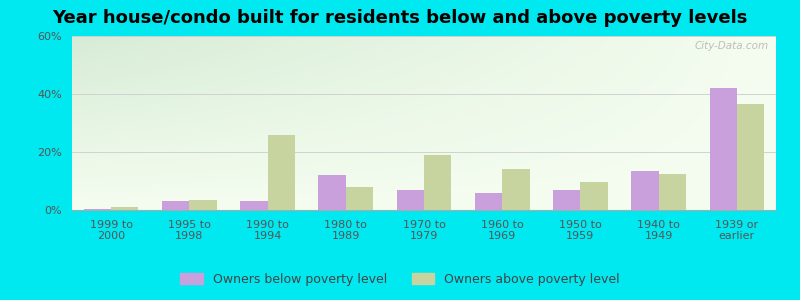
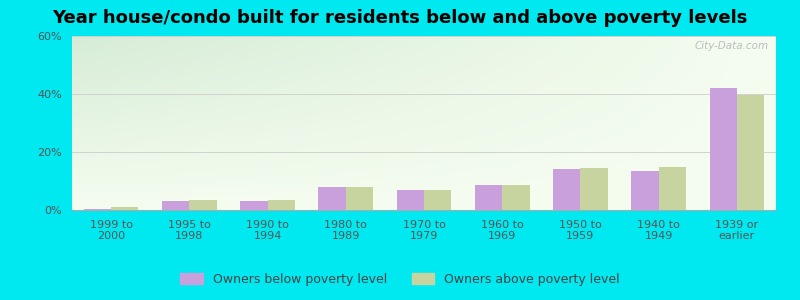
Owners above poverty level/1990 to 1994: 26.0% -> 3.5%
Owners below poverty level/1980 to 1989: 12.0% -> 8.0%
Owners above poverty level/1970 to 1979: 19.0% -> 7.0%
Owners below poverty level/1960 to 1969: 6.0% -> 8.5%
Owners above poverty level/1960 to 1969: 14.0% -> 8.5%
Owners below poverty level/1950 to 1959: 7.0% -> 14.0%
Owners above poverty level/1950 to 1959: 9.5% -> 14.5%
Owners above poverty level/1940 to 1949: 12.5% -> 15.0%
Owners above poverty level/1939 or earlier: 36.5% -> 39.5%
